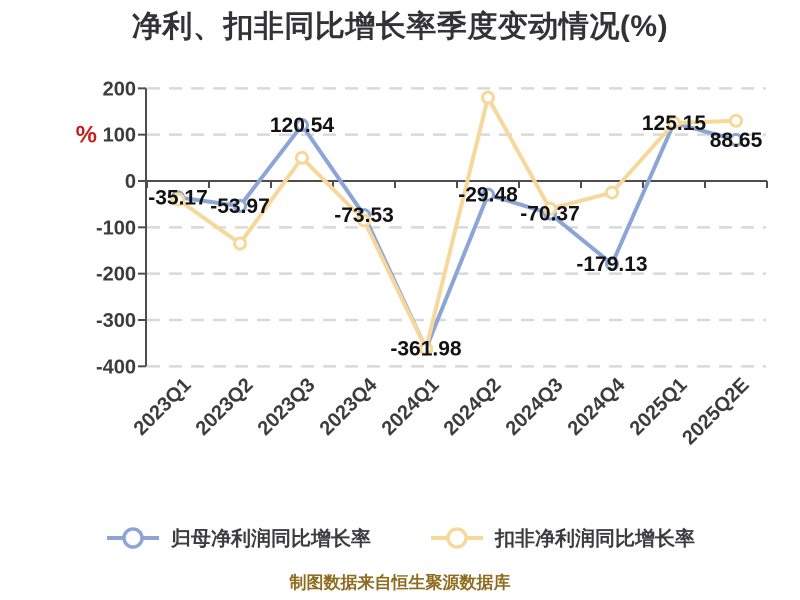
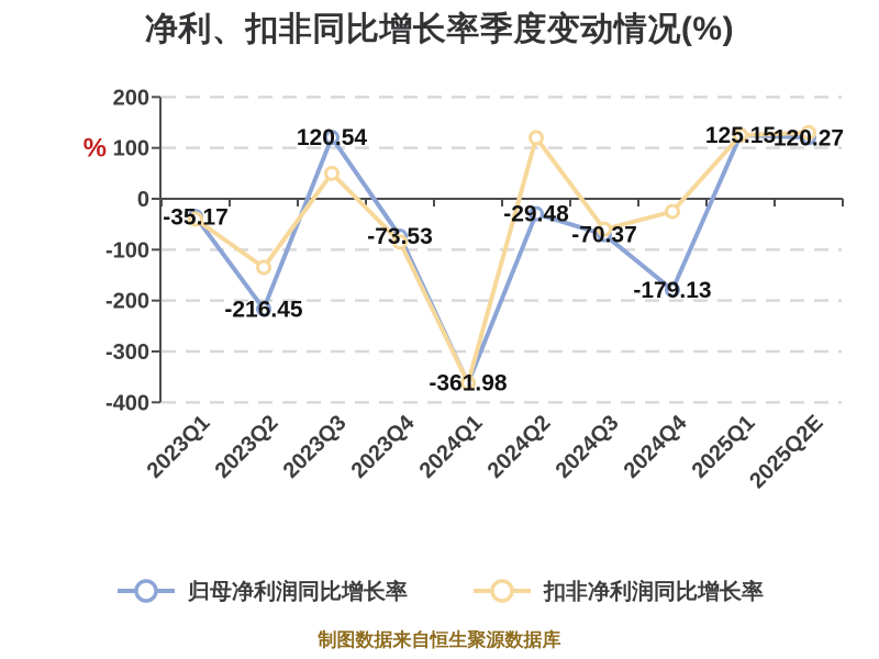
归母净利润同比增长率/2023Q2: -53.97 -> -216.45
扣非净利润同比增长率/2024Q2: 180 -> 120
归母净利润同比增长率/2025Q2E: 88.65 -> 120.27
